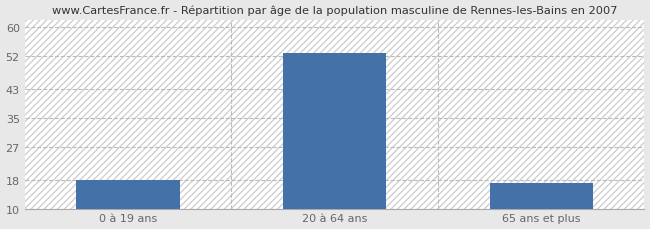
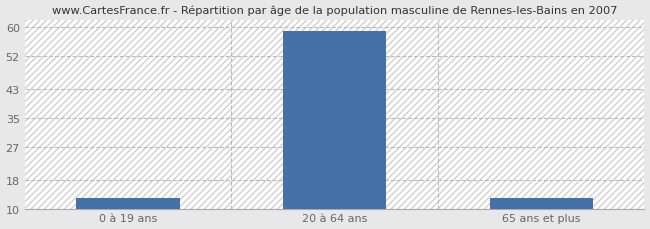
0 à 19 ans: 18 -> 13
20 à 64 ans: 53 -> 59
65 ans et plus: 17 -> 13
